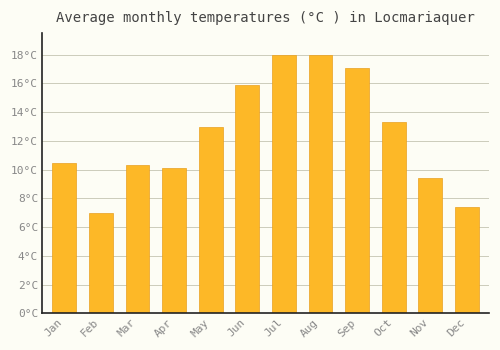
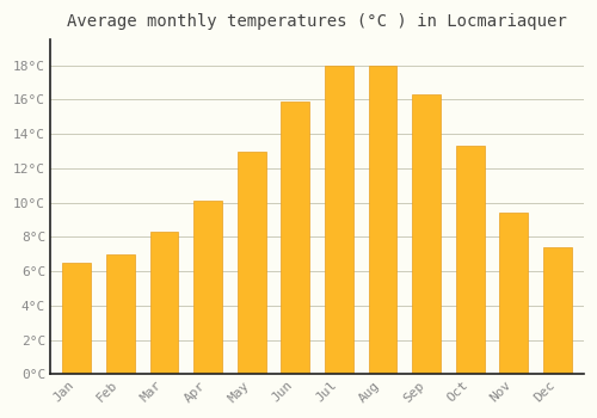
Jan: 10.5°C -> 6.5°C
Mar: 10.3°C -> 8.3°C
Sep: 17.1°C -> 16.3°C
